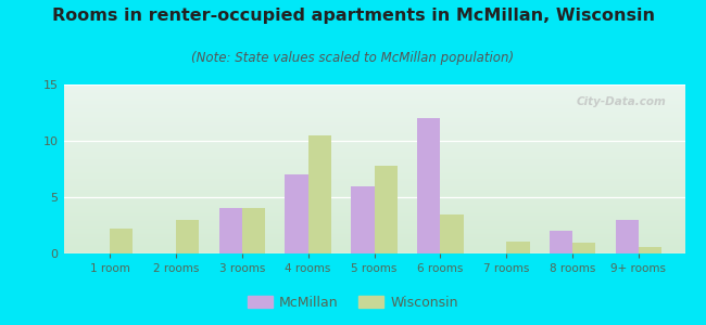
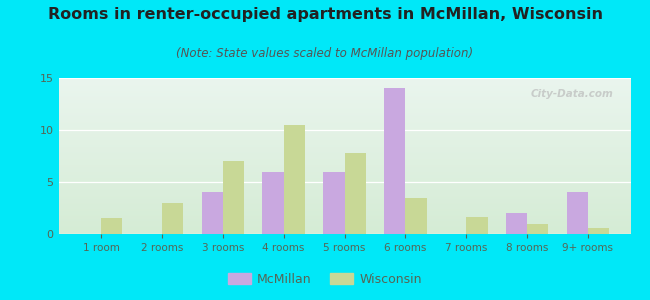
Wisconsin/1 room: 2.2 -> 1.5
Wisconsin/3 rooms: 4.0 -> 7.0
McMillan/4 rooms: 7 -> 6
McMillan/6 rooms: 12 -> 14
Wisconsin/7 rooms: 1.1 -> 1.6
McMillan/9+ rooms: 3 -> 4
